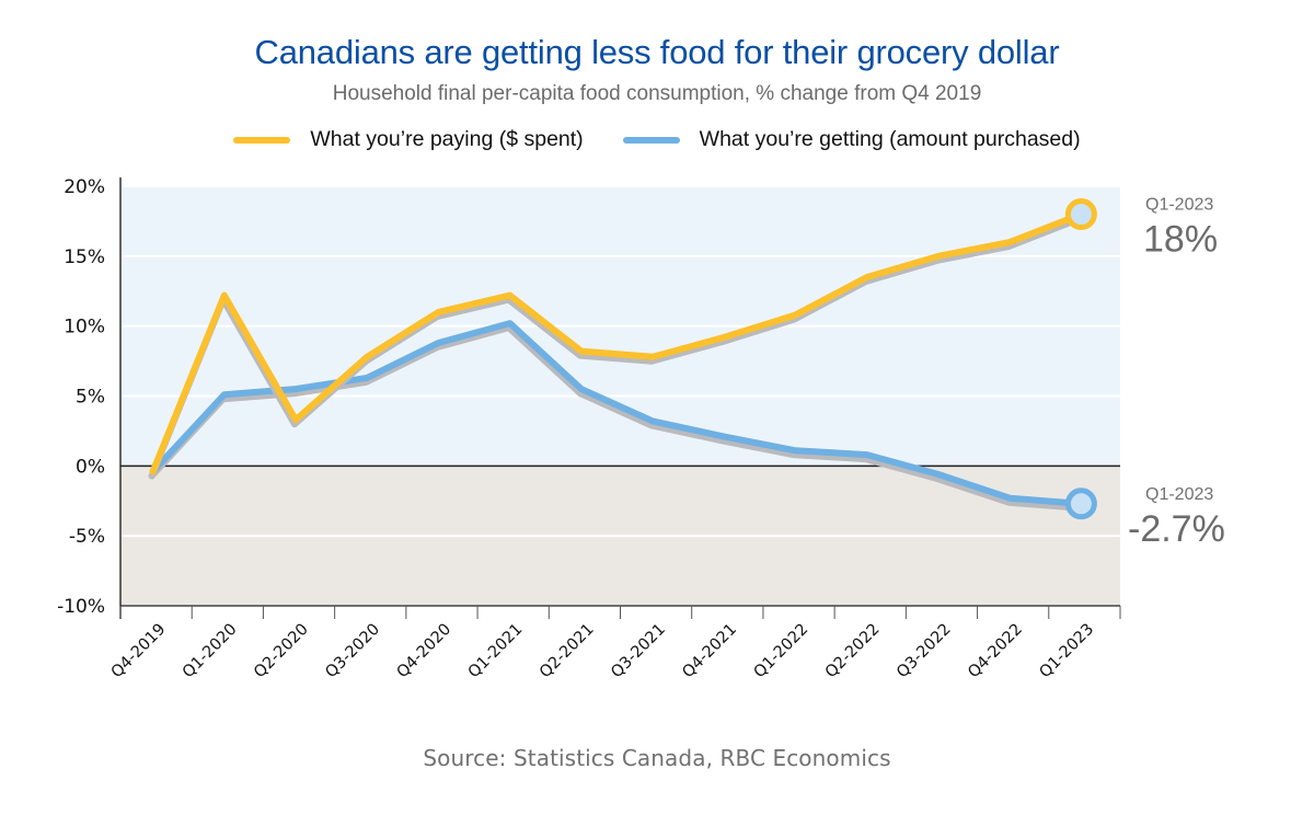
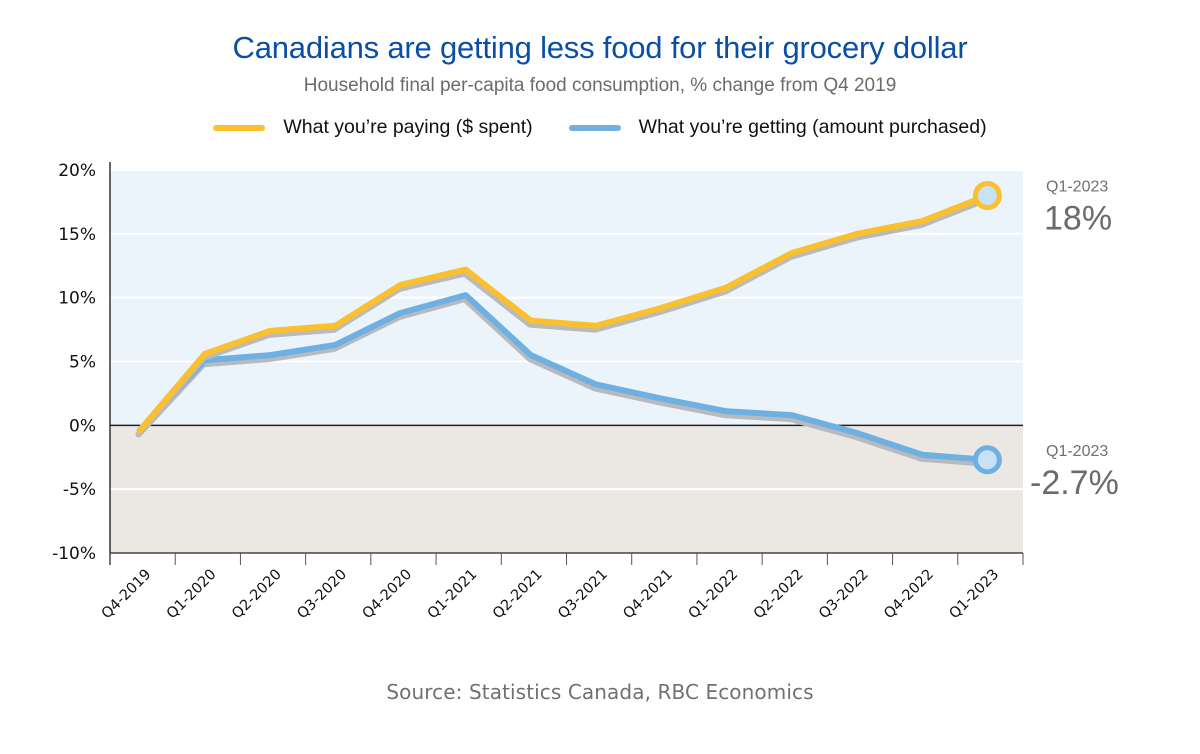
What you’re paying ($ spent)/Q1-2020: 12.2% -> 5.6%
What you’re paying ($ spent)/Q2-2020: 3.3% -> 7.4%
